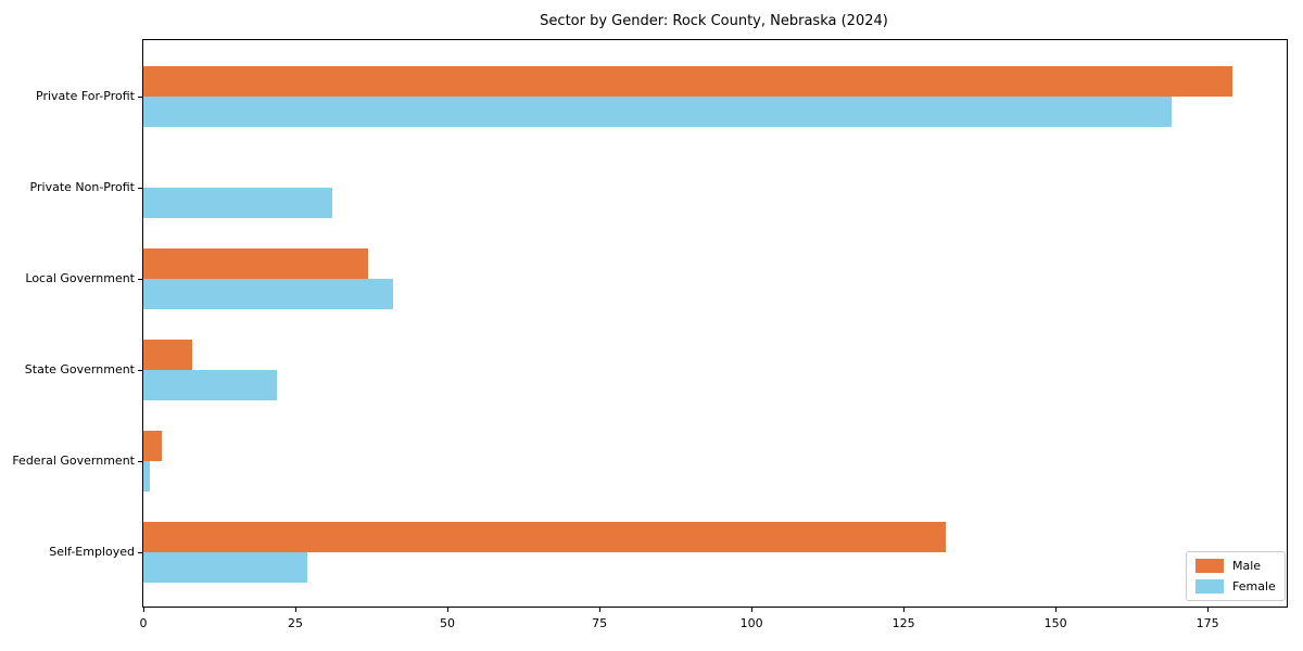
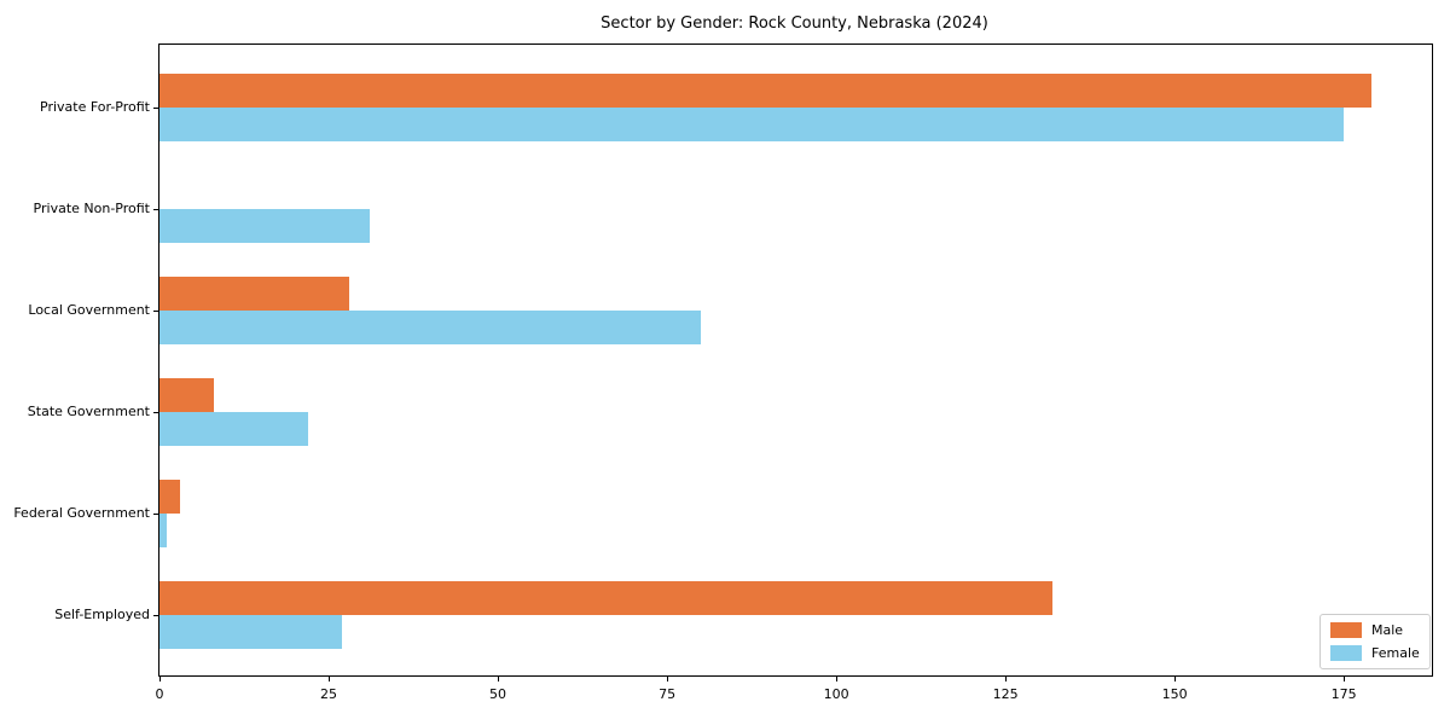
Female/Private For-Profit: 169 -> 175
Male/Local Government: 37 -> 28
Female/Local Government: 41 -> 80
